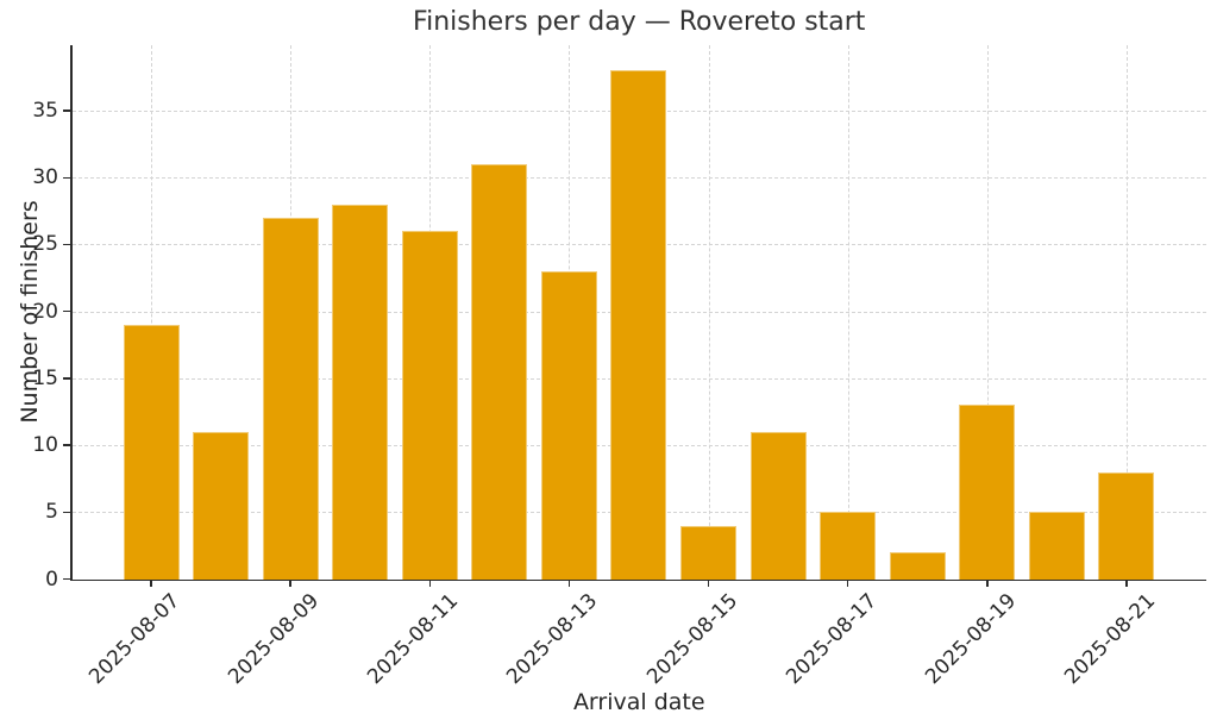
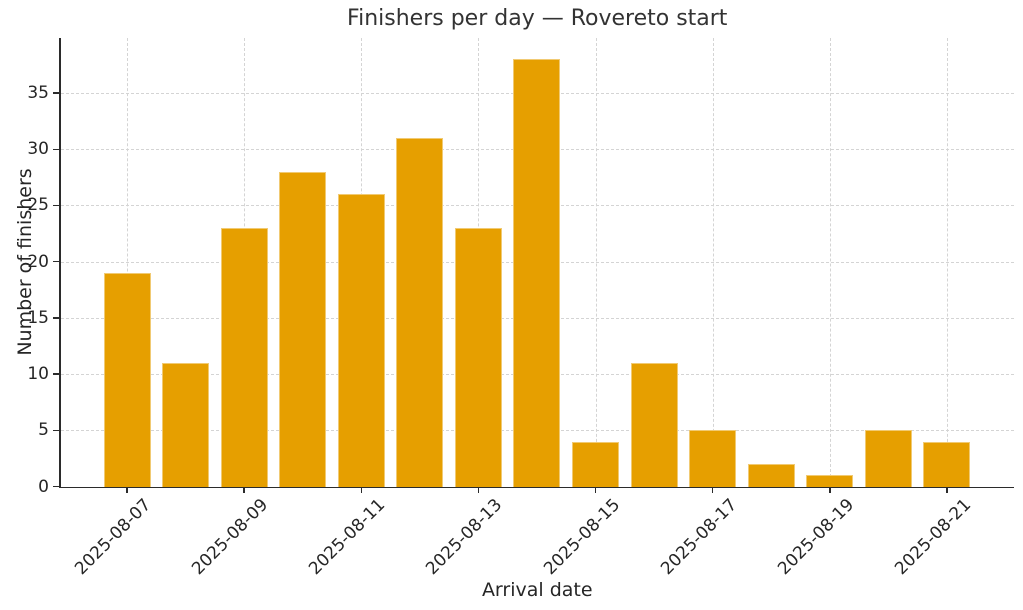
2025-08-09: 27 -> 23
2025-08-19: 13 -> 1
2025-08-21: 8 -> 4
